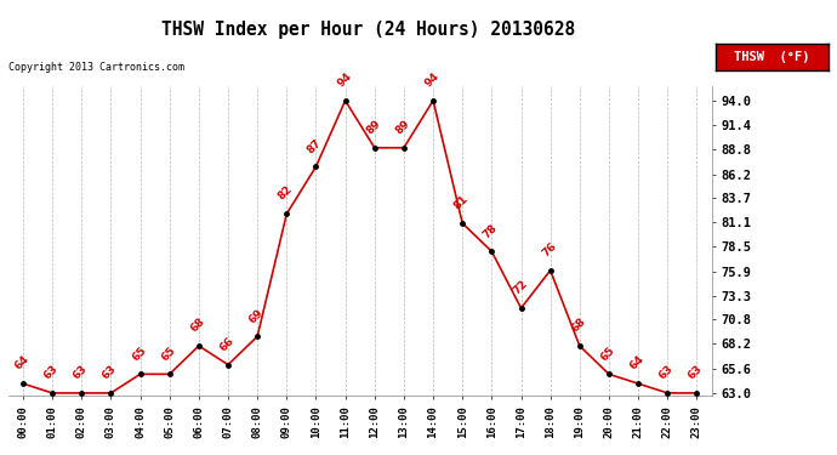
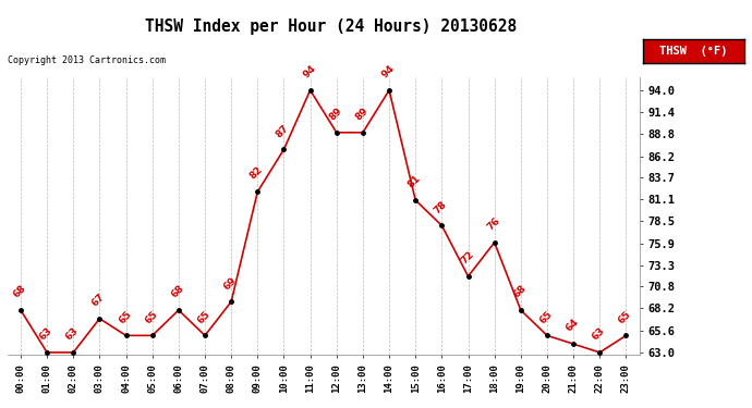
00:00: 64 -> 68
03:00: 63 -> 67
07:00: 66 -> 65
23:00: 63 -> 65
